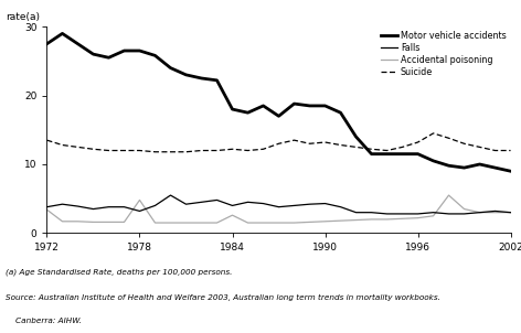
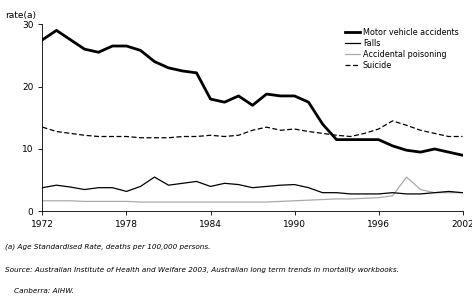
Accidental poisoning/1972: 3.4 -> 1.7
Accidental poisoning/1978: 4.8 -> 1.6
Accidental poisoning/1984: 2.6 -> 1.5
